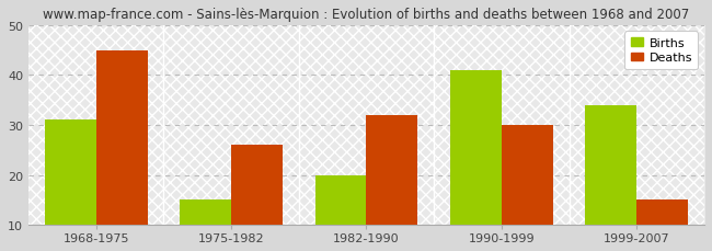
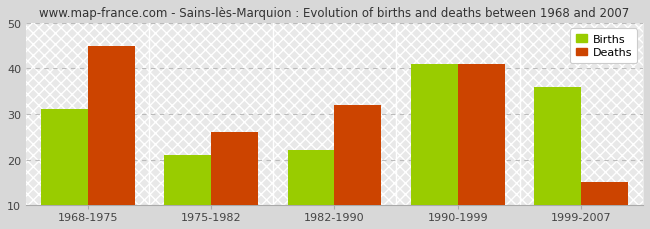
Births/1975-1982: 15 -> 21
Births/1982-1990: 20 -> 22
Deaths/1990-1999: 30 -> 41
Births/1999-2007: 34 -> 36
